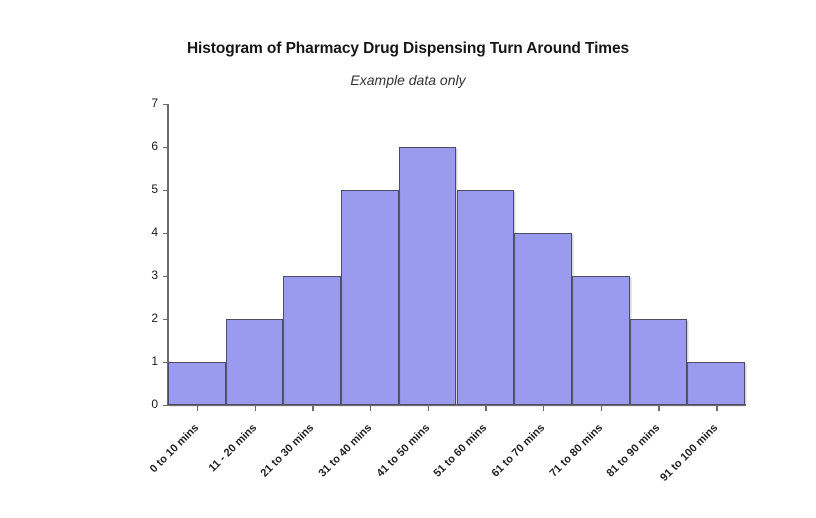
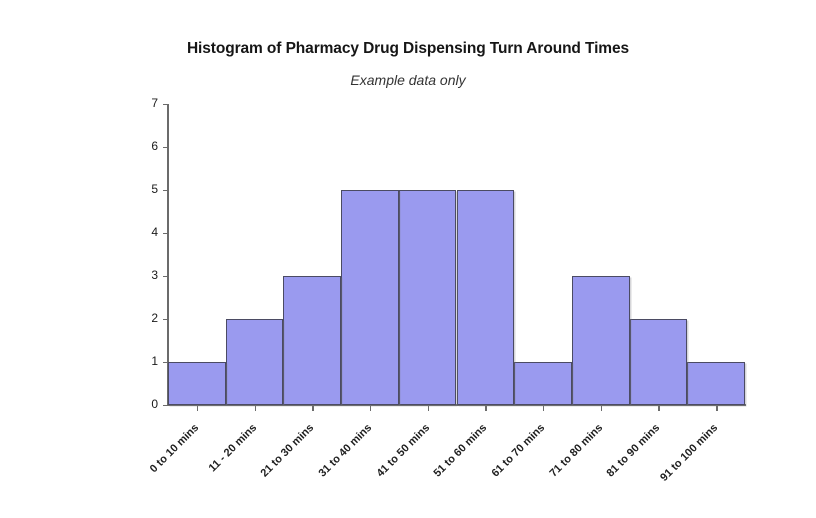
41 to 50 mins: 6 -> 5
61 to 70 mins: 4 -> 1
